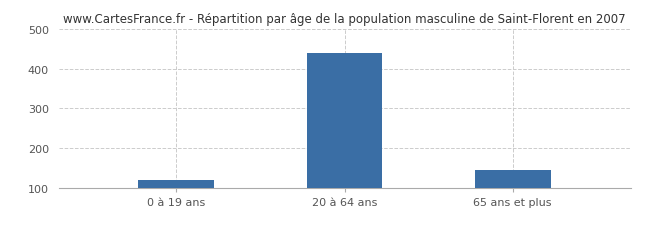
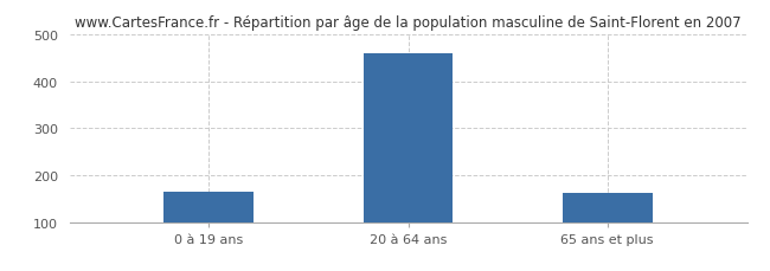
0 à 19 ans: 120 -> 165
20 à 64 ans: 440 -> 460
65 ans et plus: 145 -> 162
